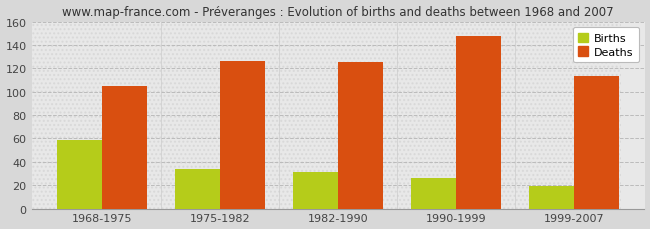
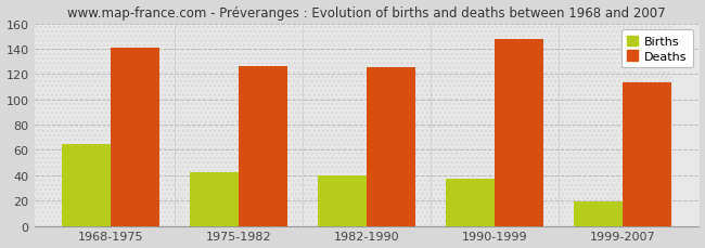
Births/1968-1975: 59 -> 65
Deaths/1968-1975: 105 -> 141
Births/1975-1982: 34 -> 42
Births/1982-1990: 31 -> 40
Births/1990-1999: 26 -> 37
